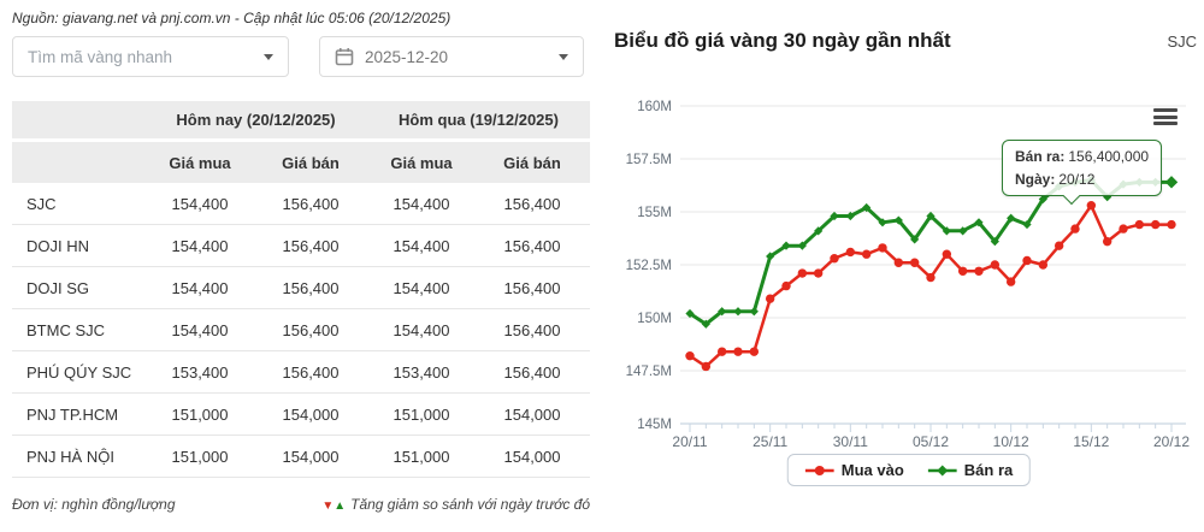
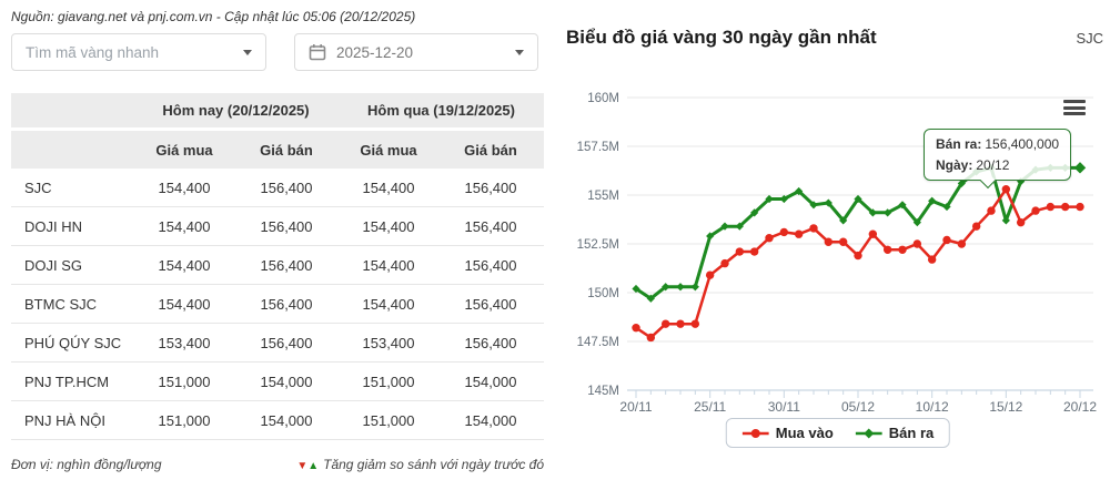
Bán ra/15/12: 156.5M -> 153.7M
